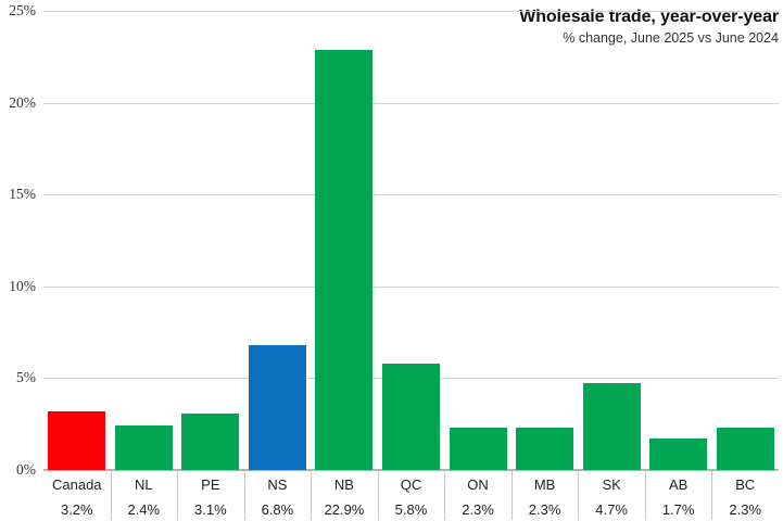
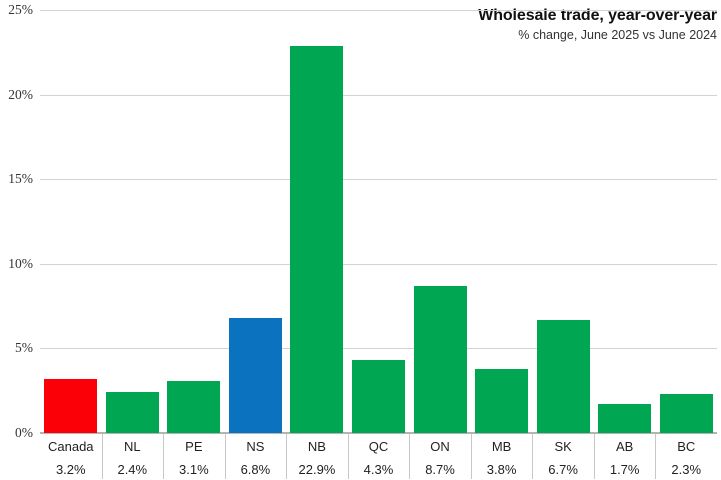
QC: 5.8% -> 4.3%
ON: 2.3% -> 8.7%
MB: 2.3% -> 3.8%
SK: 4.7% -> 6.7%
